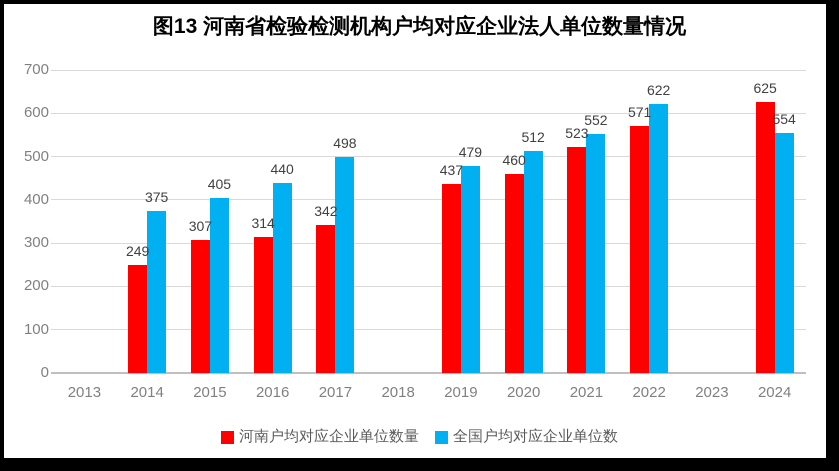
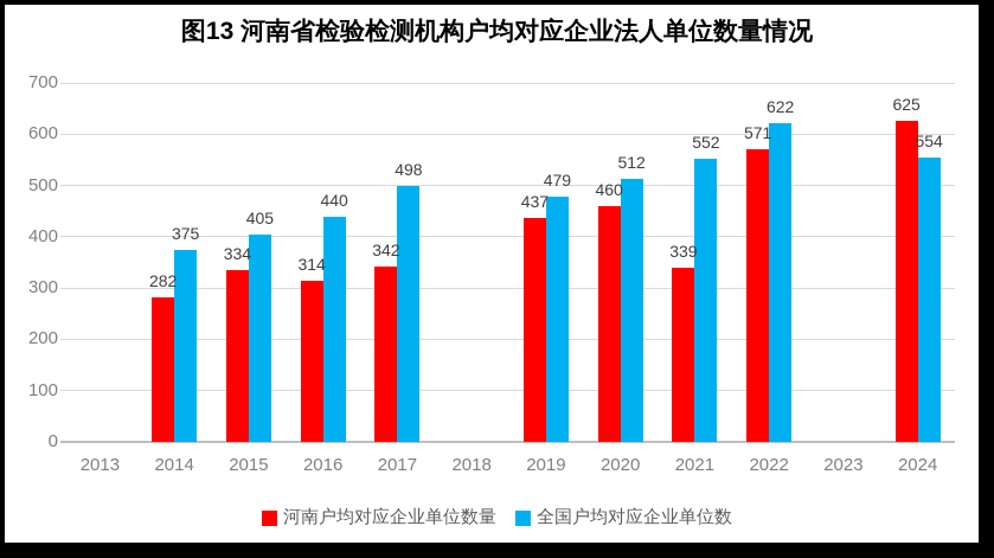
河南户均对应企业单位数量/2014: 249 -> 282
河南户均对应企业单位数量/2015: 307 -> 334
河南户均对应企业单位数量/2021: 523 -> 339
